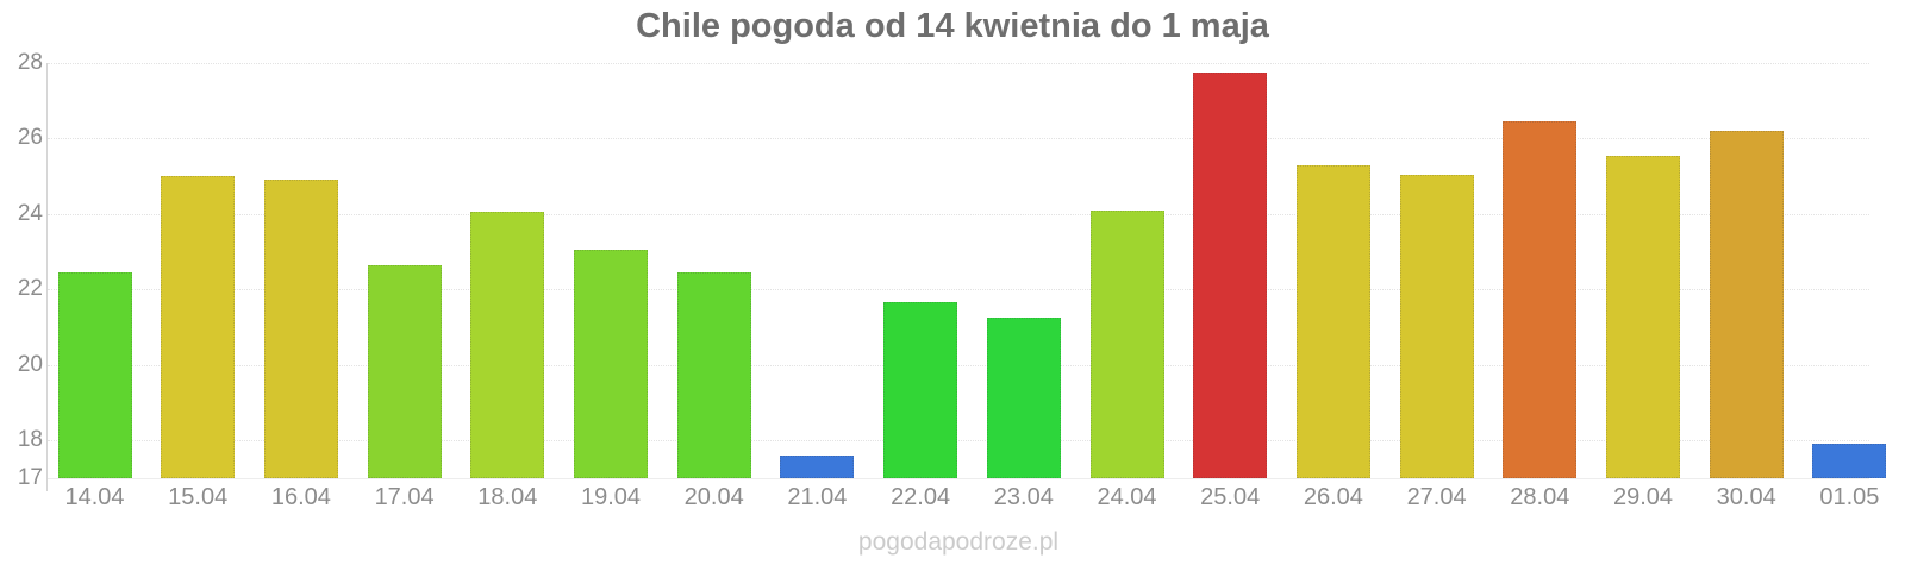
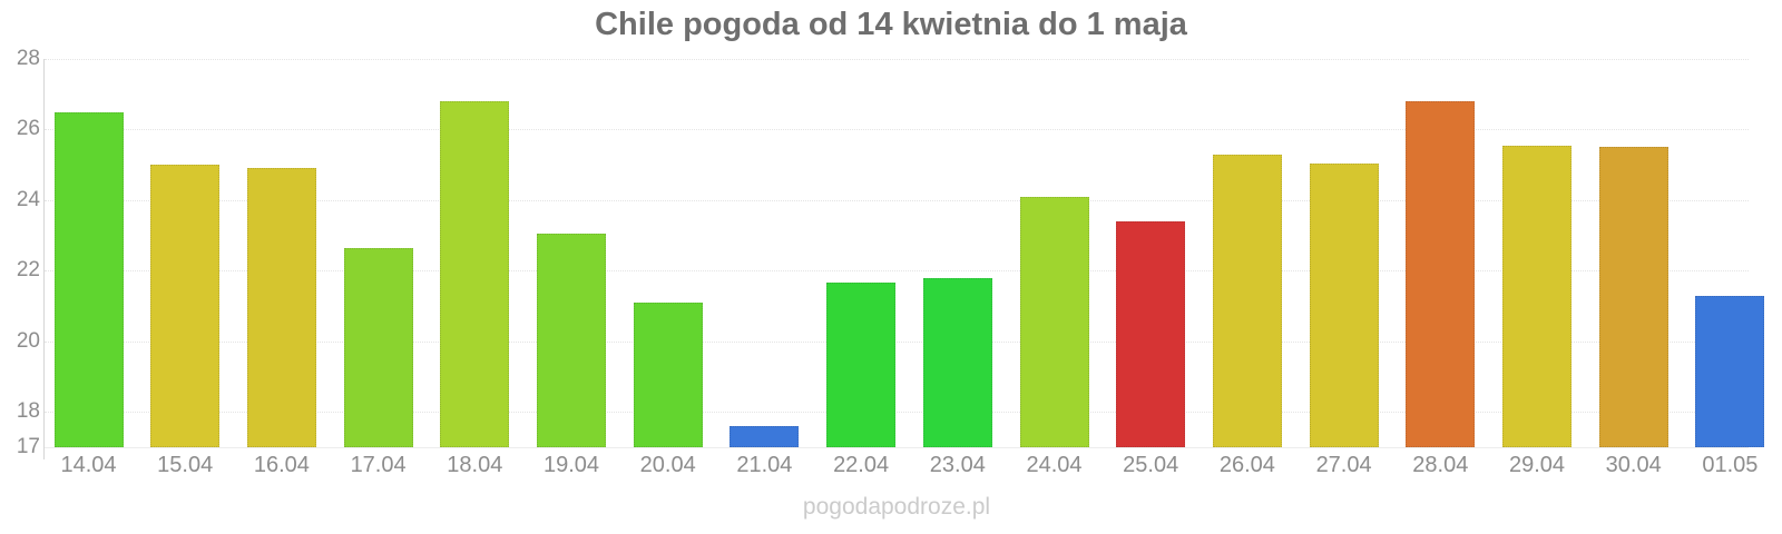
14.04: 22.4 -> 26.5
18.04: 24.1 -> 26.8
20.04: 22.4 -> 21.1
23.04: 21.2 -> 21.8
25.04: 27.8 -> 23.4
28.04: 26.4 -> 26.8
30.04: 26.2 -> 25.5
01.05: 17.9 -> 21.3
